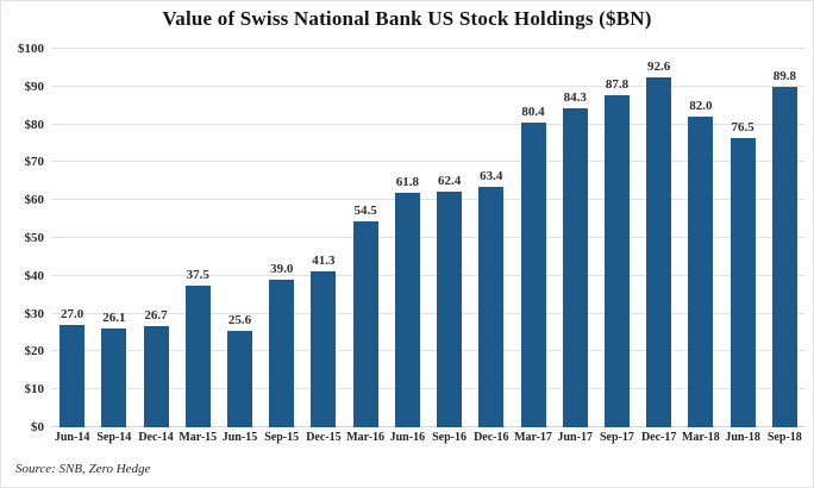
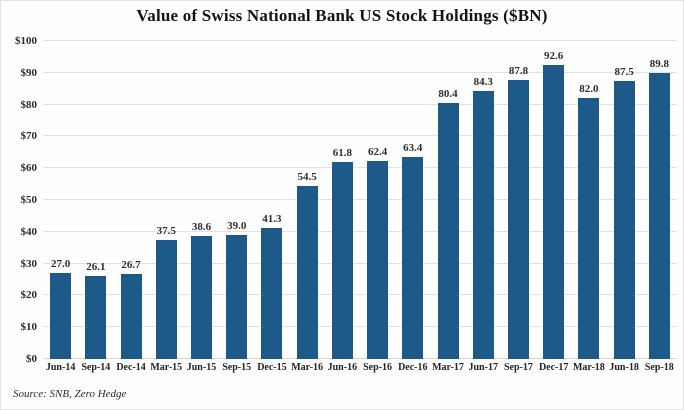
Jun-15: 25.6 -> 38.6
Jun-18: 76.5 -> 87.5
